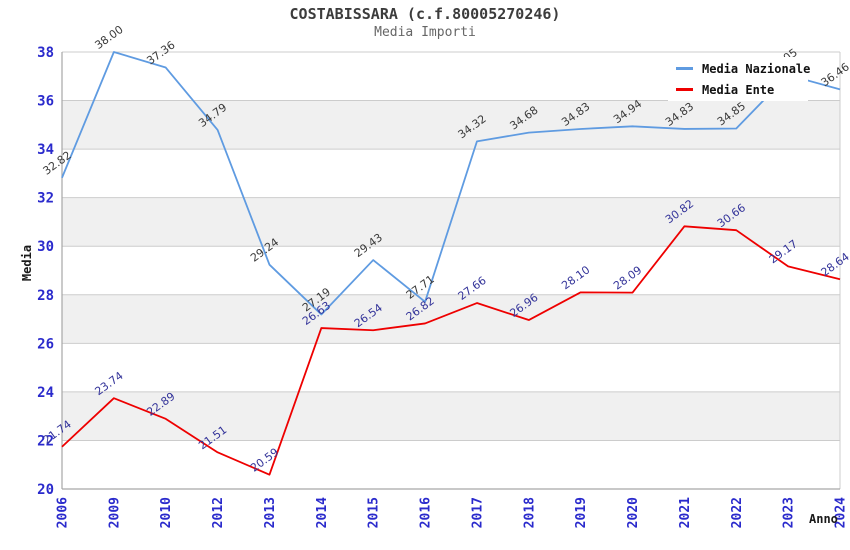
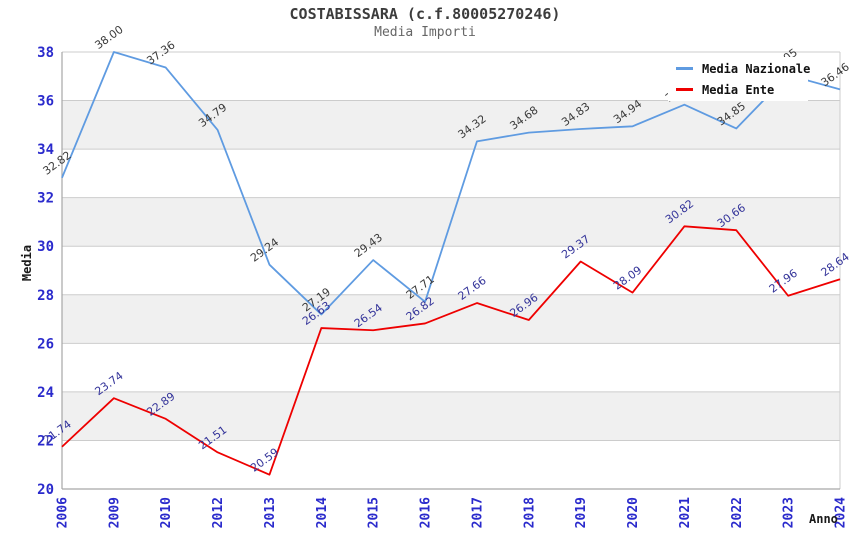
Media Ente/2019: 28.10 -> 29.37
Media Nazionale/2021: 34.83 -> 35.83
Media Ente/2023: 29.17 -> 27.96
